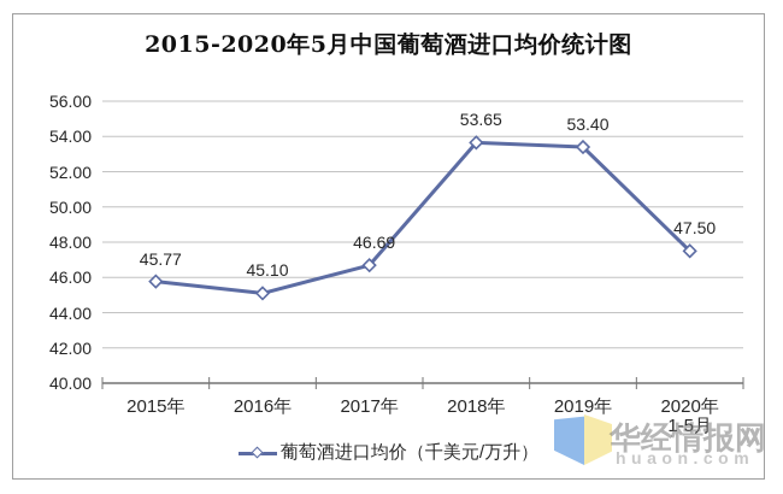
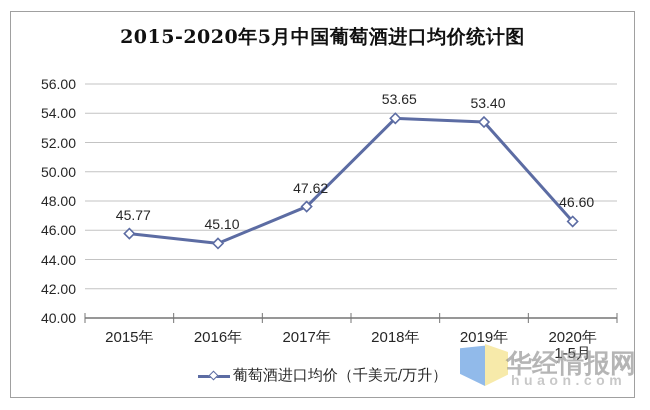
2017年: 46.69 -> 47.62
2020年: 47.50 -> 46.60
